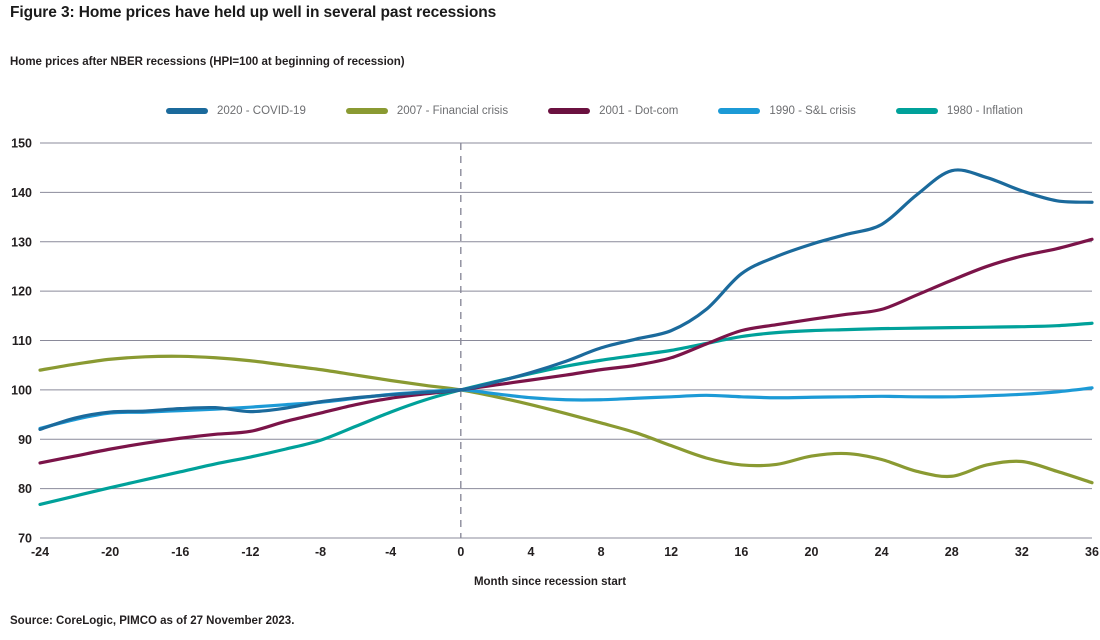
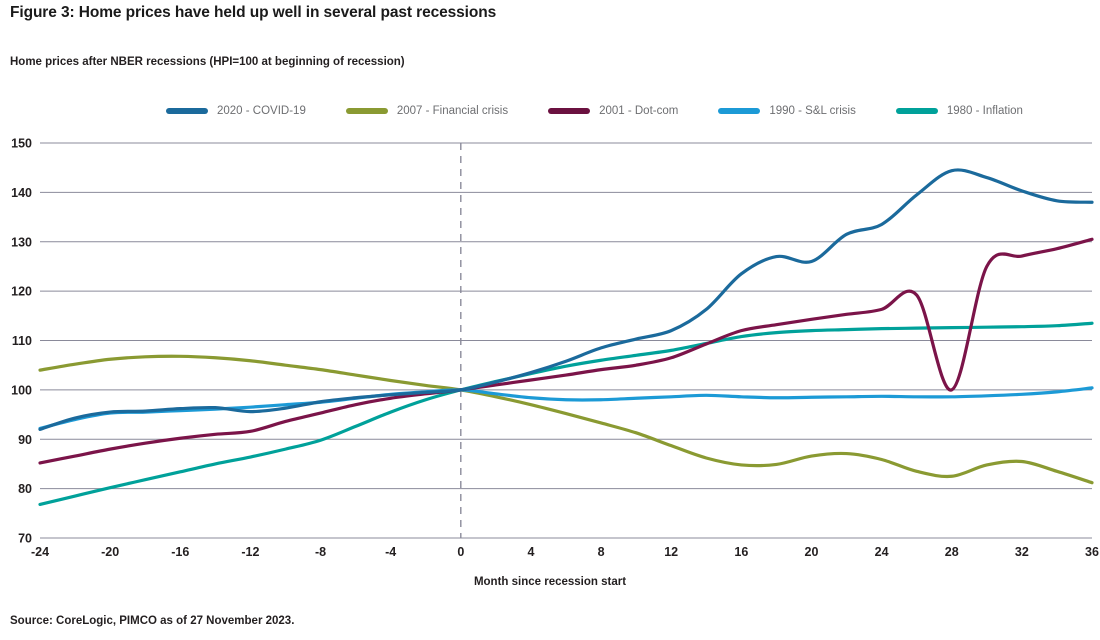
2020 - COVID-19/20: 130 -> 126
2001 - Dot-com/28: 122 -> 100
